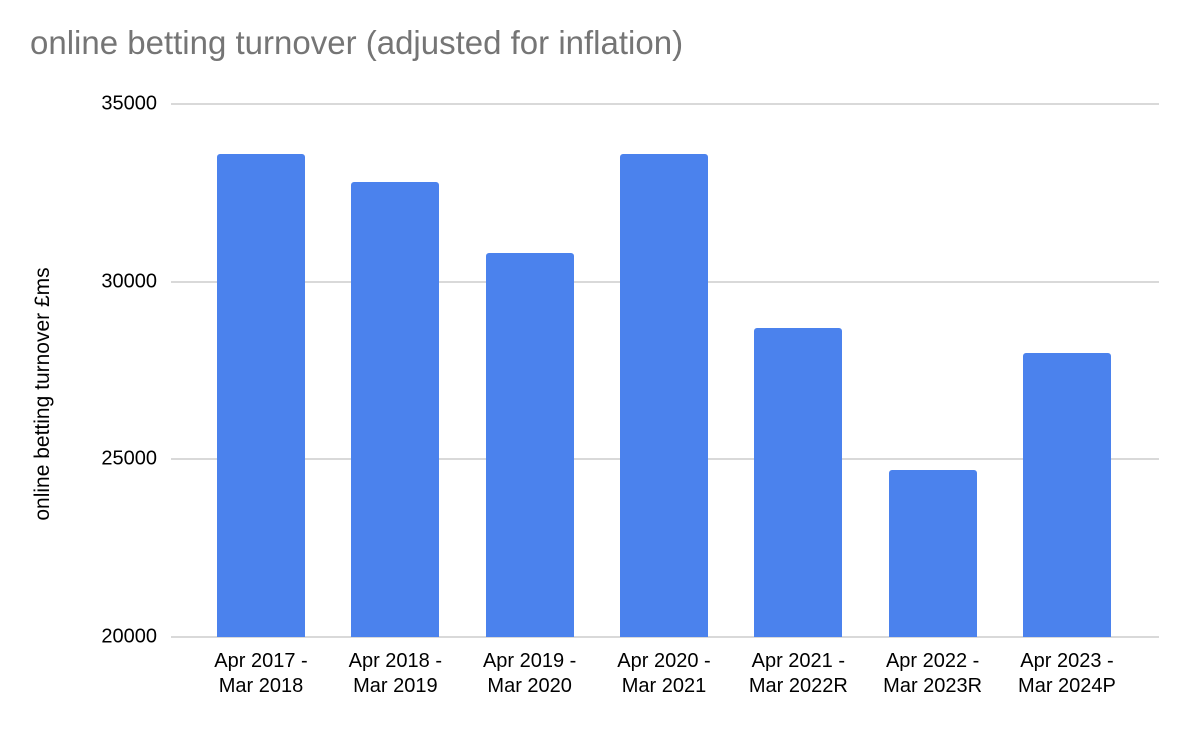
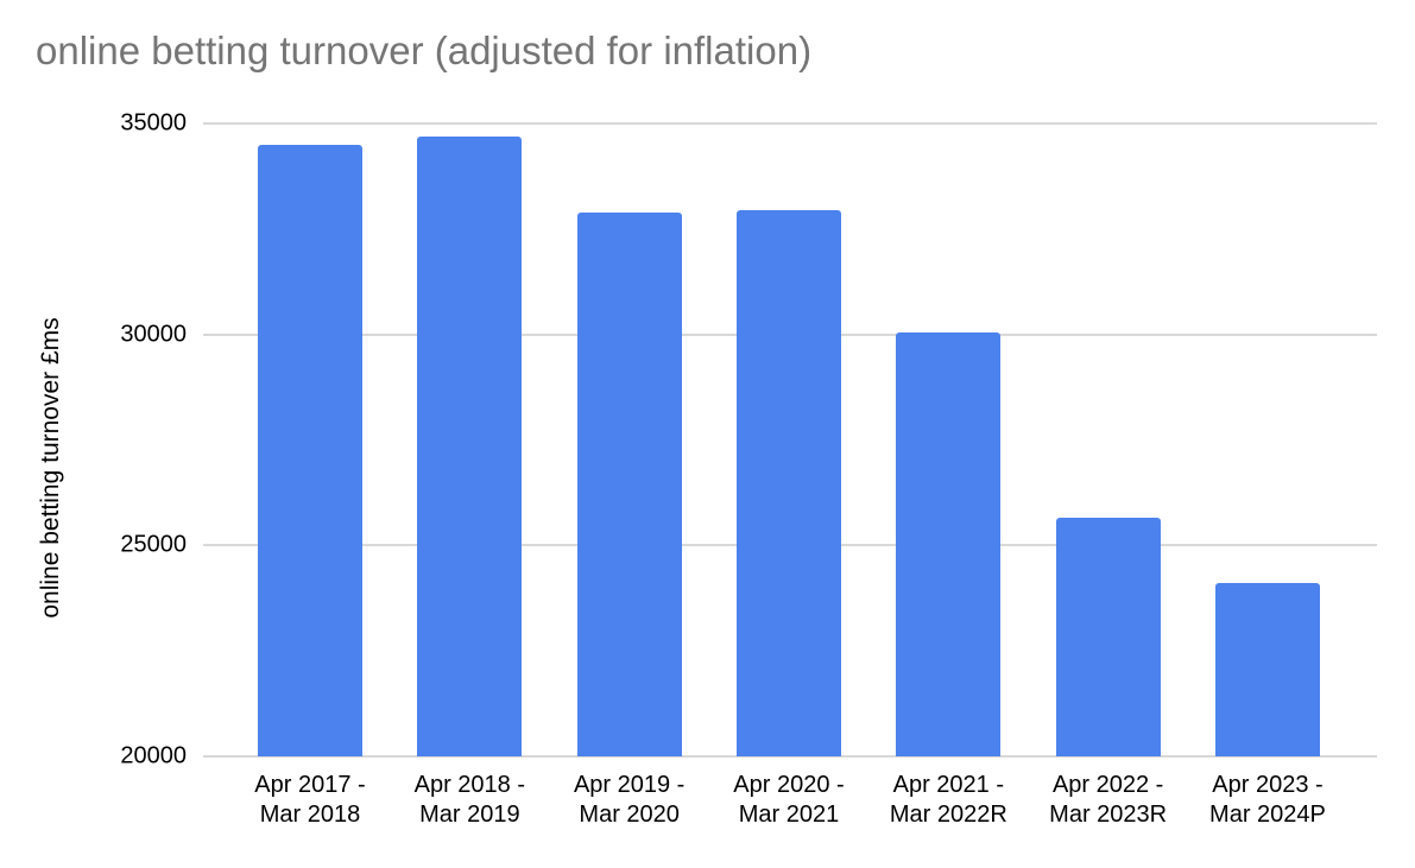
Apr 2017 - Mar 2018: 33600 -> 34500
Apr 2018 - Mar 2019: 32800 -> 34700
Apr 2019 - Mar 2020: 30800 -> 32900
Apr 2020 - Mar 2021: 33600 -> 33000
Apr 2021 - Mar 2022R: 28700 -> 30000
Apr 2022 - Mar 2023R: 24700 -> 25600
Apr 2023 - Mar 2024P: 28000 -> 24100
